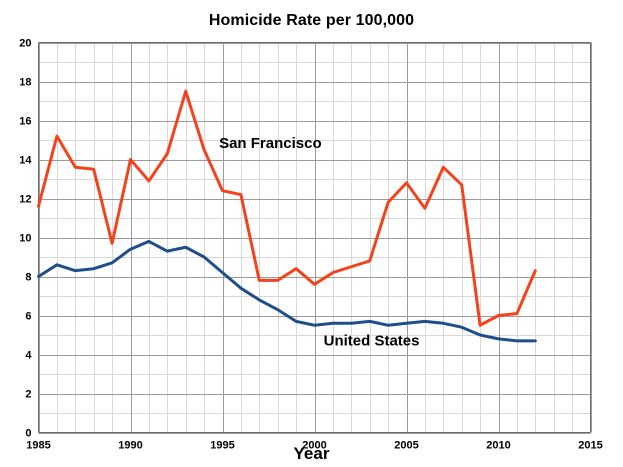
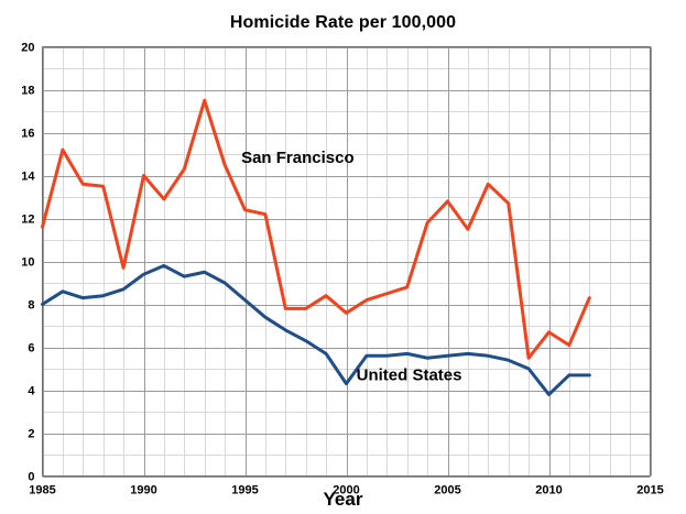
United States/2000: 5.5 -> 4.3
San Francisco/2010: 6.0 -> 6.7
United States/2010: 4.8 -> 3.8
